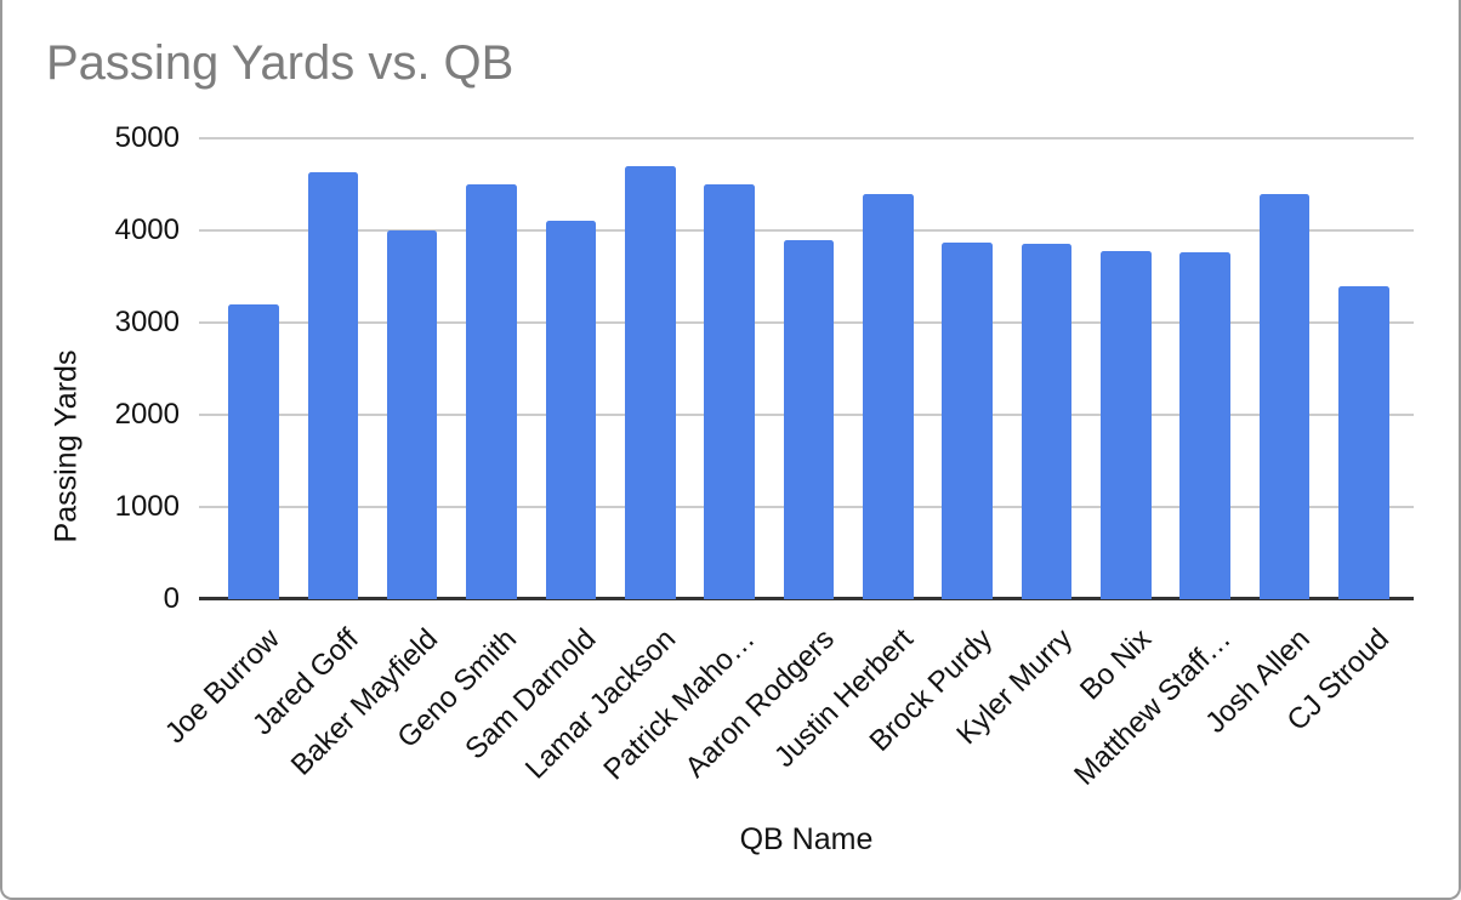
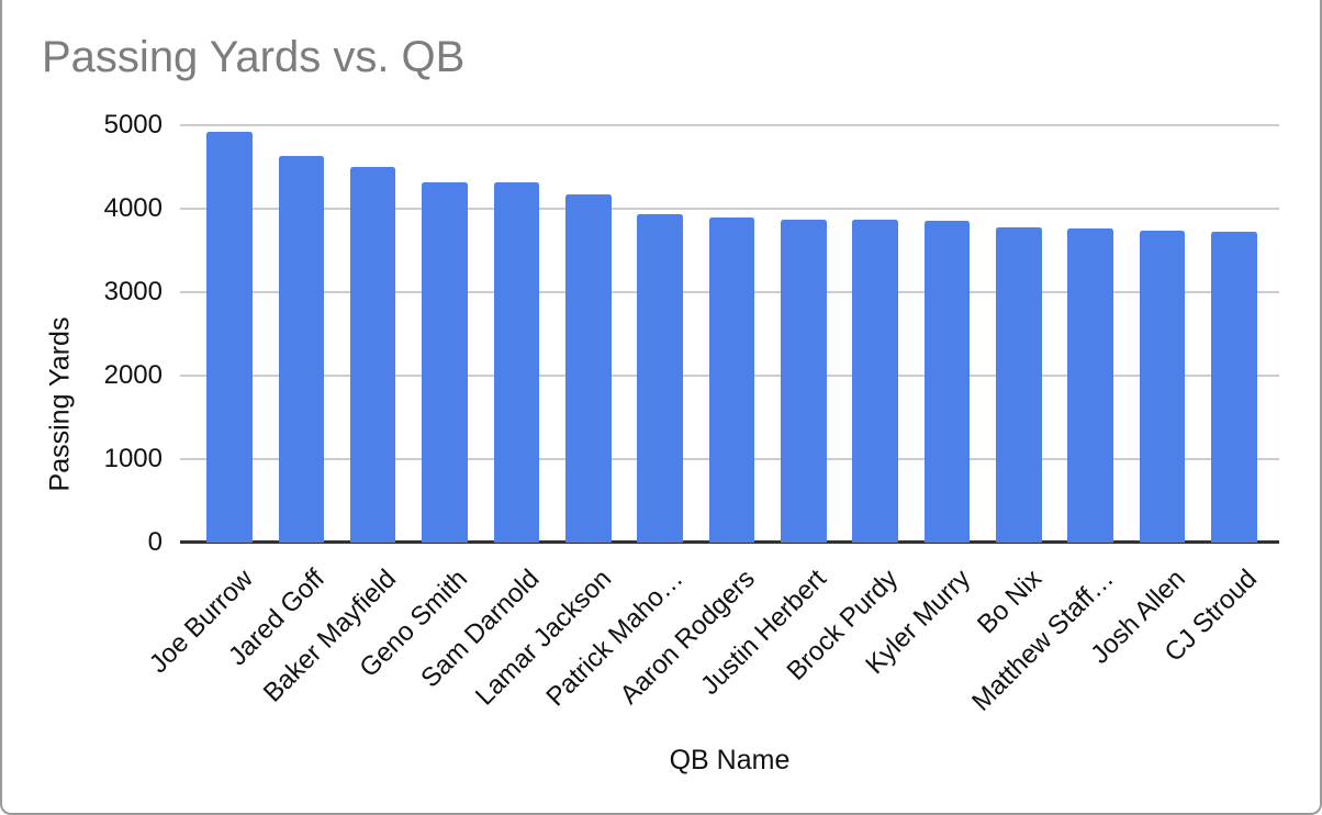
Joe Burrow: 3200 -> 4900
Baker Mayfield: 4000 -> 4500
Geno Smith: 4500 -> 4300
Sam Darnold: 4100 -> 4300
Lamar Jackson: 4700 -> 4200
Patrick Maho…: 4500 -> 3900
Justin Herbert: 4400 -> 3900
Josh Allen: 4400 -> 3700
CJ Stroud: 3400 -> 3700
